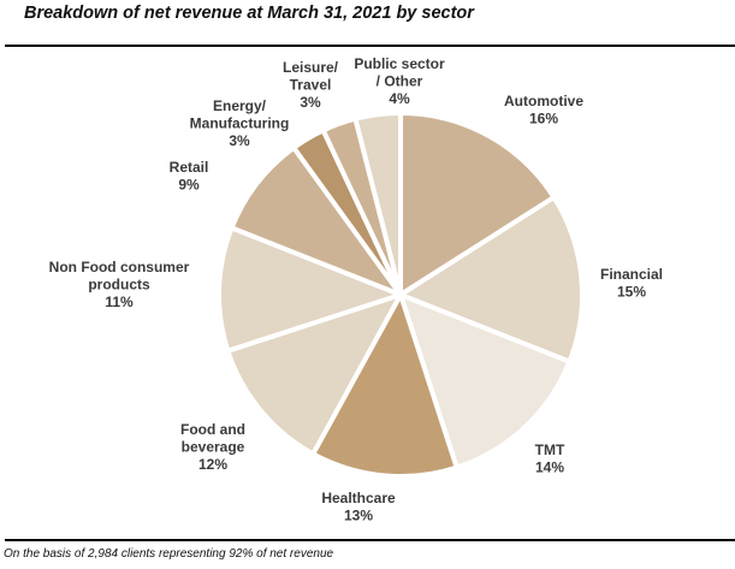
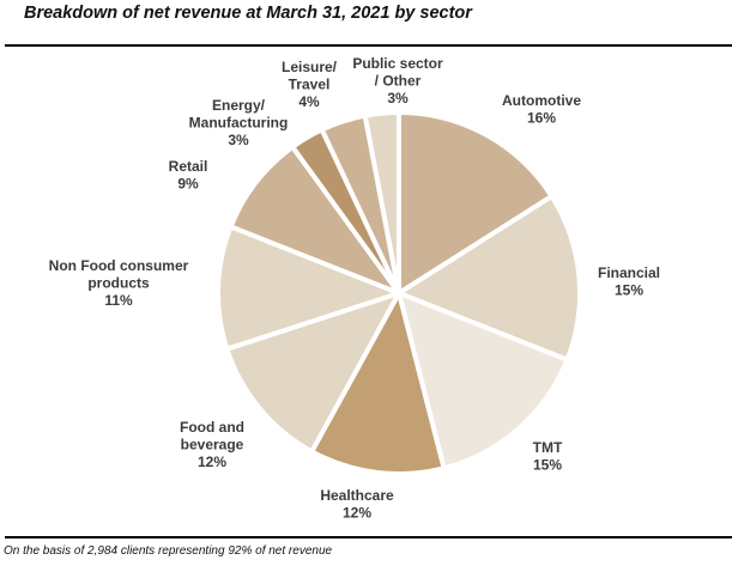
TMT: 14% -> 15%
Healthcare: 13% -> 12%
Leisure/ Travel: 3% -> 4%
Public sector / Other: 4% -> 3%
